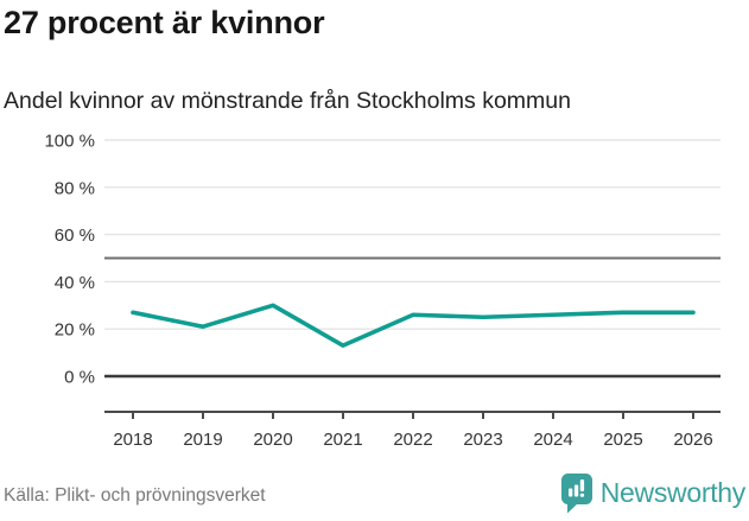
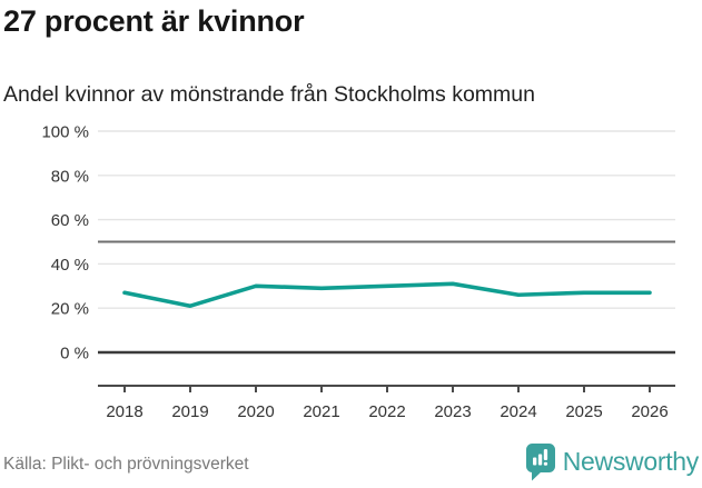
2021: 13% -> 29%
2022: 26% -> 30%
2023: 25% -> 31%
